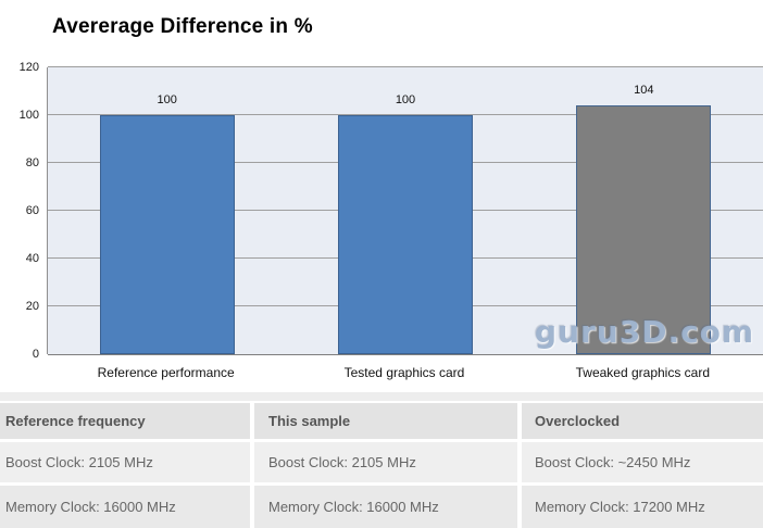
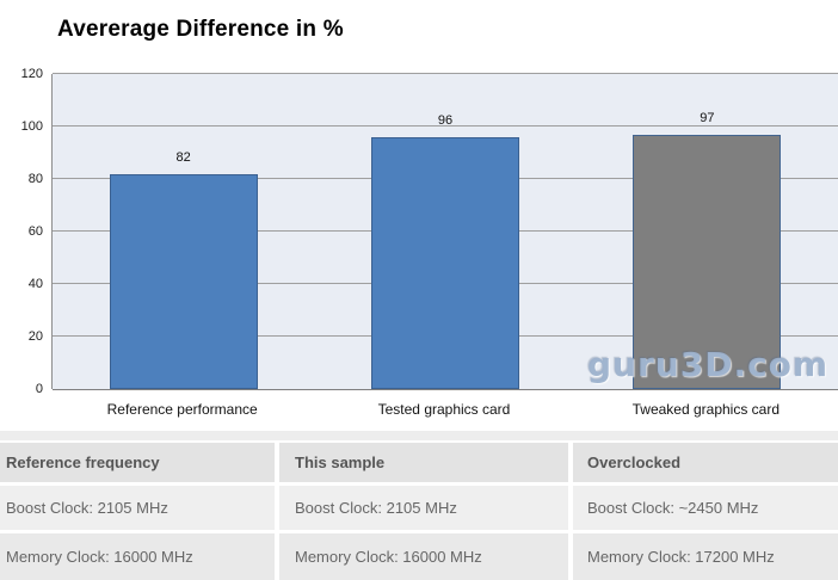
Reference performance: 100 -> 82
Tested graphics card: 100 -> 96
Tweaked graphics card: 104 -> 97
